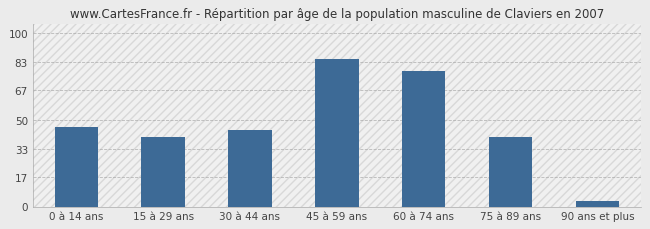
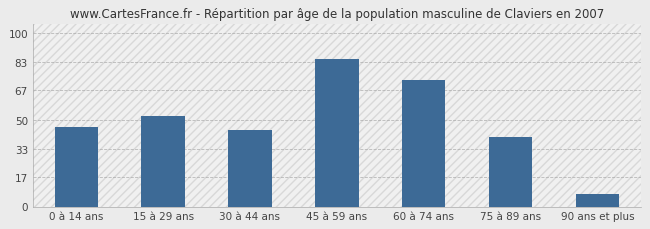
15 à 29 ans: 40 -> 52
60 à 74 ans: 78 -> 73
90 ans et plus: 3 -> 7
